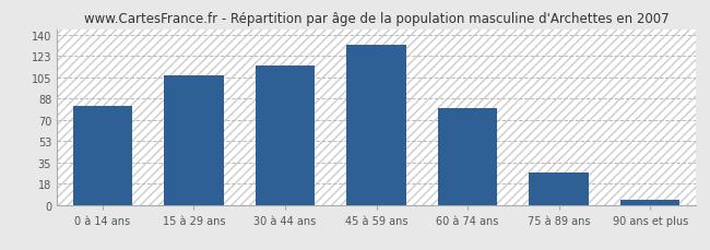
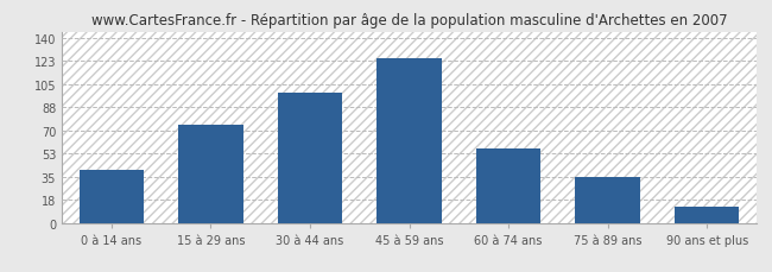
0 à 14 ans: 82 -> 40
15 à 29 ans: 107 -> 74
30 à 44 ans: 115 -> 99
45 à 59 ans: 132 -> 125
60 à 74 ans: 80 -> 56
75 à 89 ans: 27 -> 35
90 ans et plus: 4 -> 12
